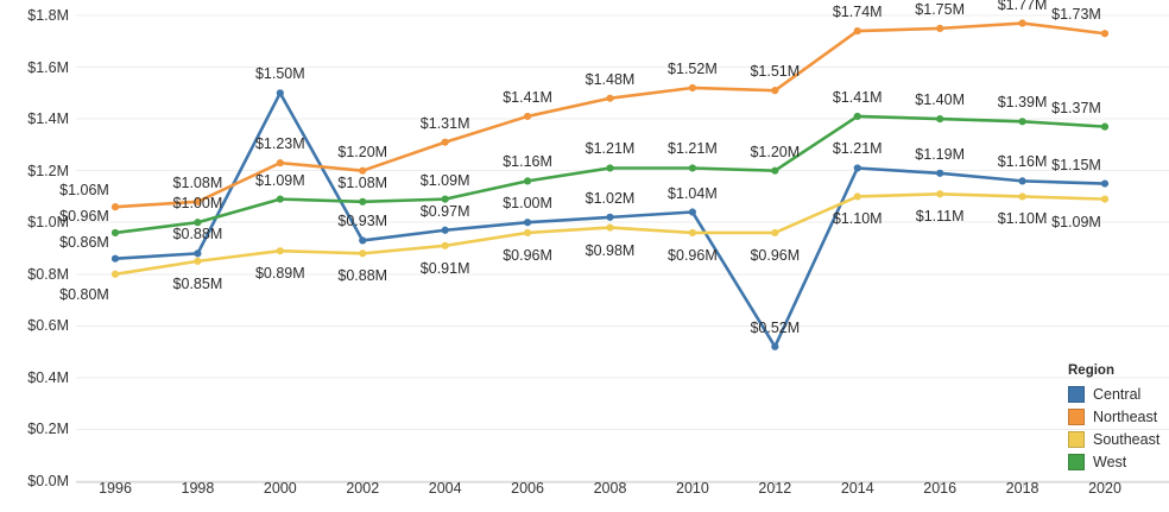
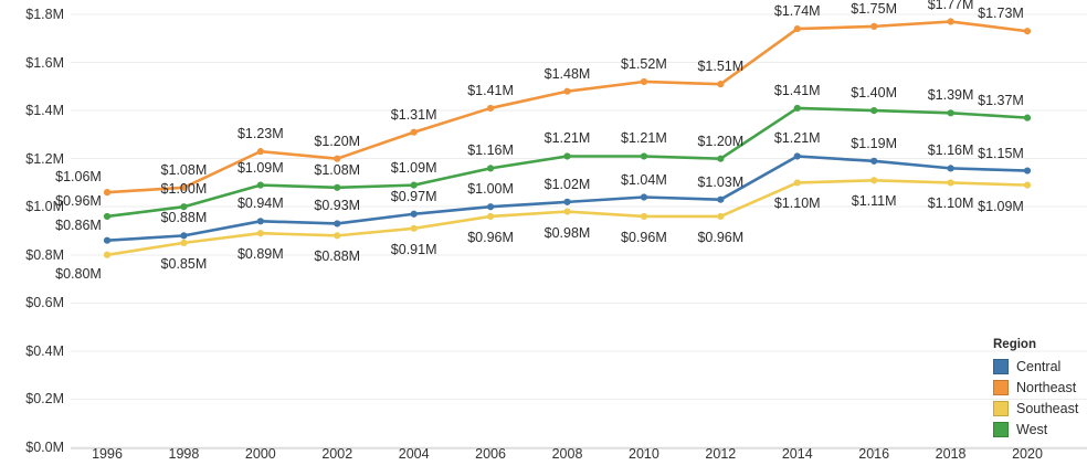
Central/2000: $1.50M -> $0.94M
Central/2012: $0.52M -> $1.03M
